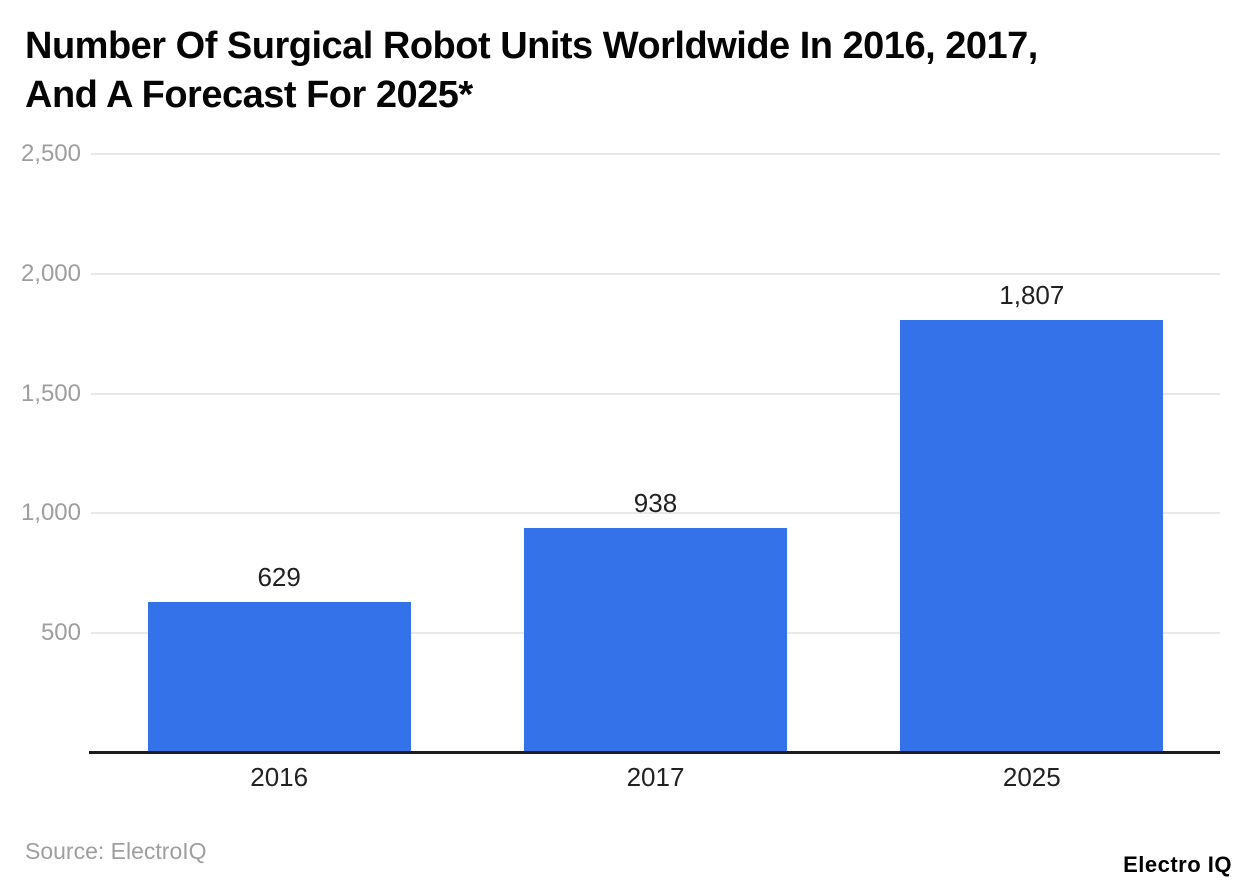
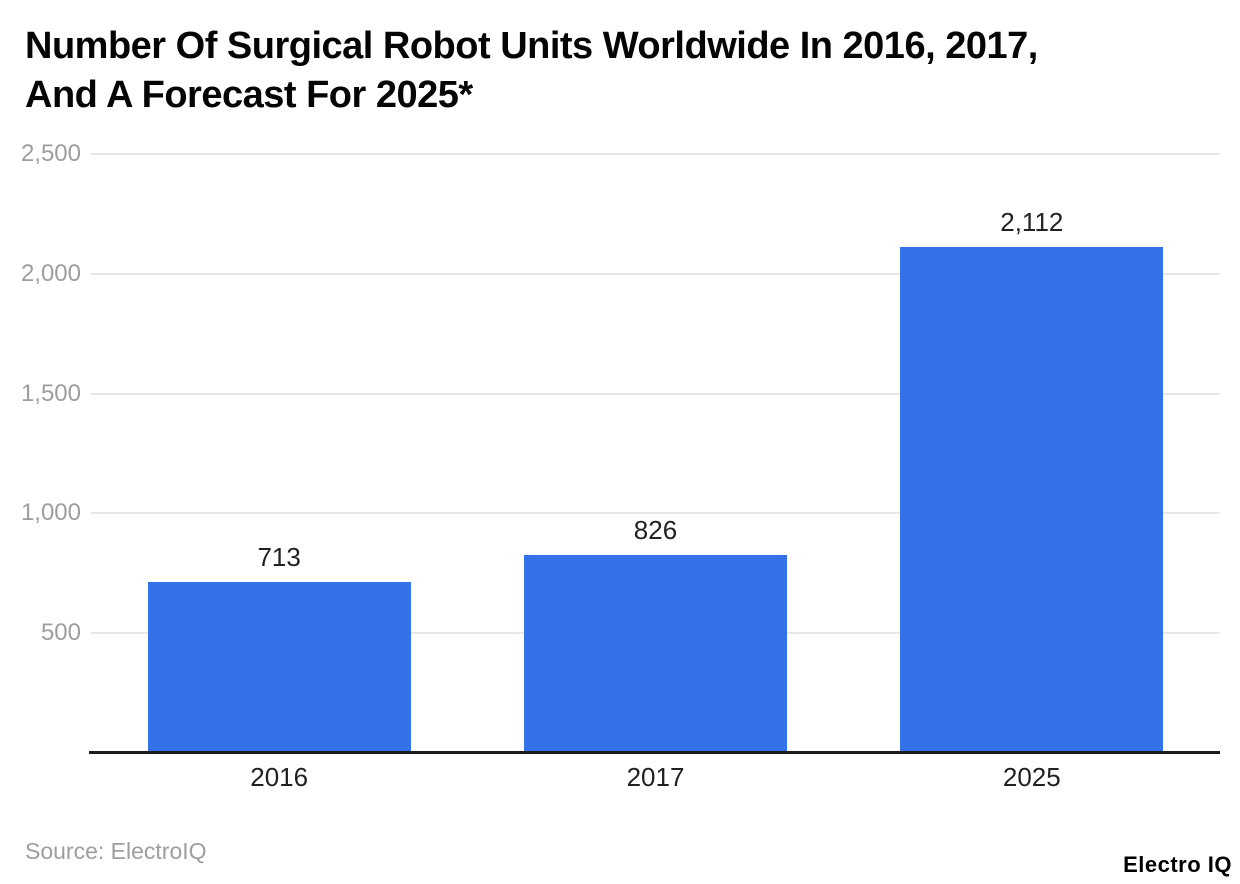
2016: 629 -> 713
2017: 938 -> 826
2025: 1,807 -> 2,112
